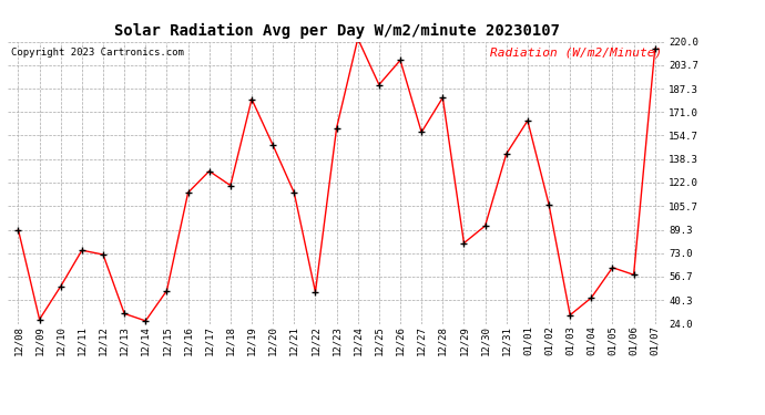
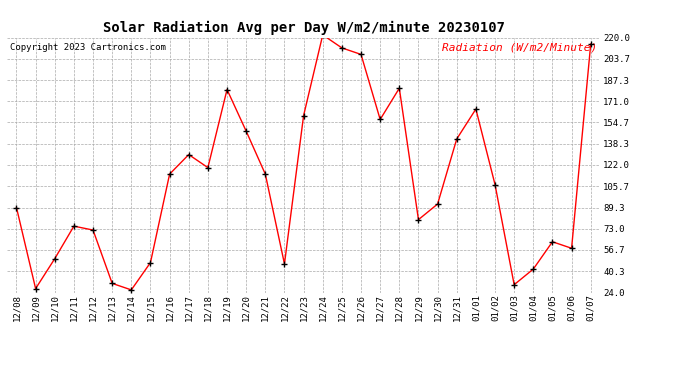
12/25: 190 -> 212
